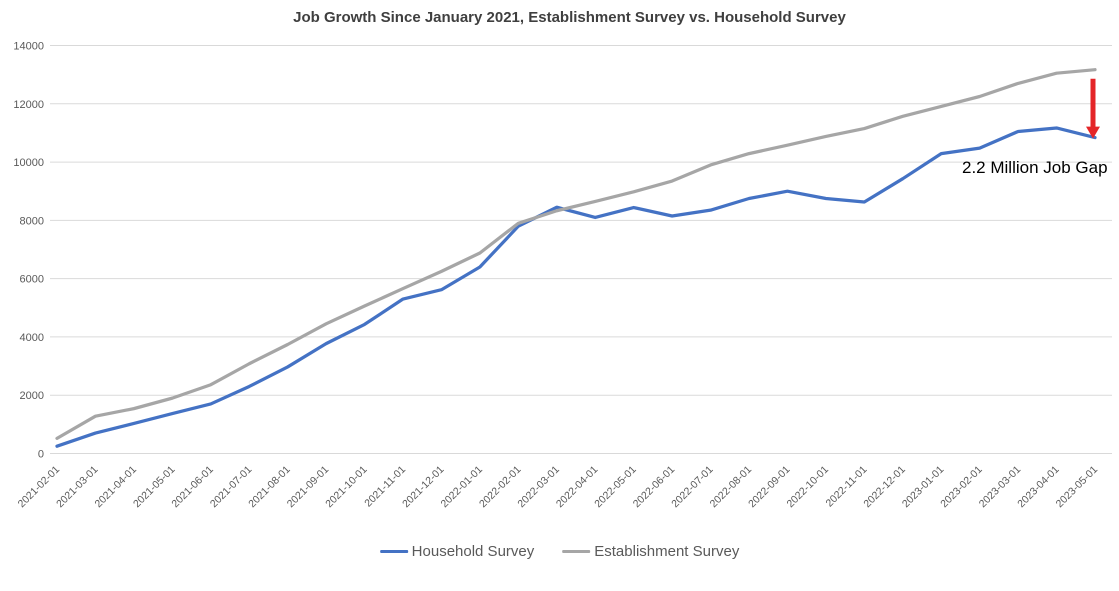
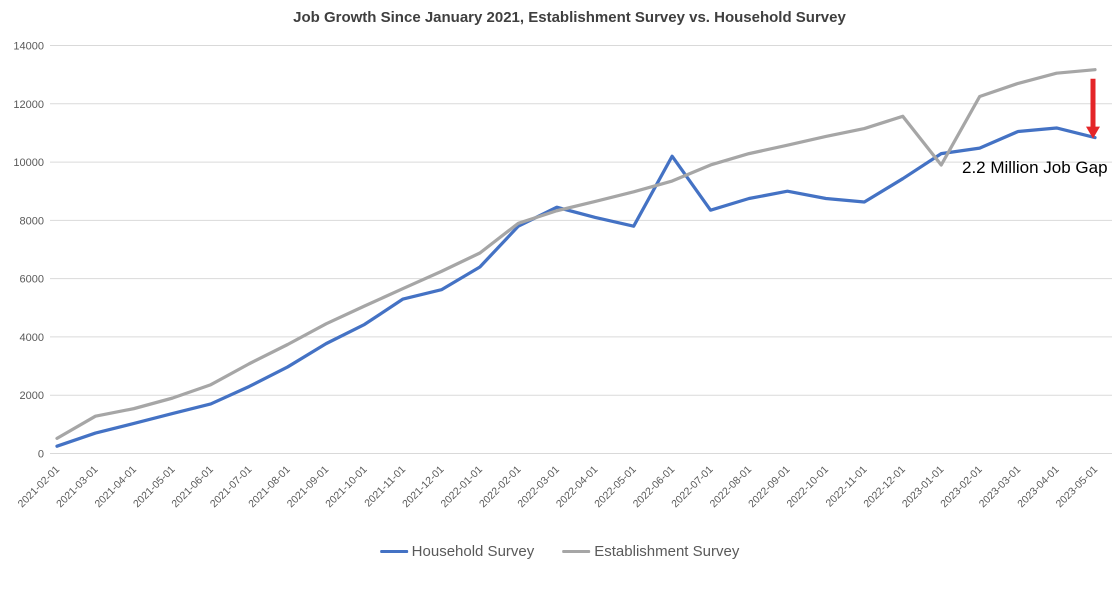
Household Survey/2022-05-01: 8400 -> 7800
Household Survey/2022-06-01: 8200 -> 10200
Establishment Survey/2023-01-01: 11900 -> 9900
